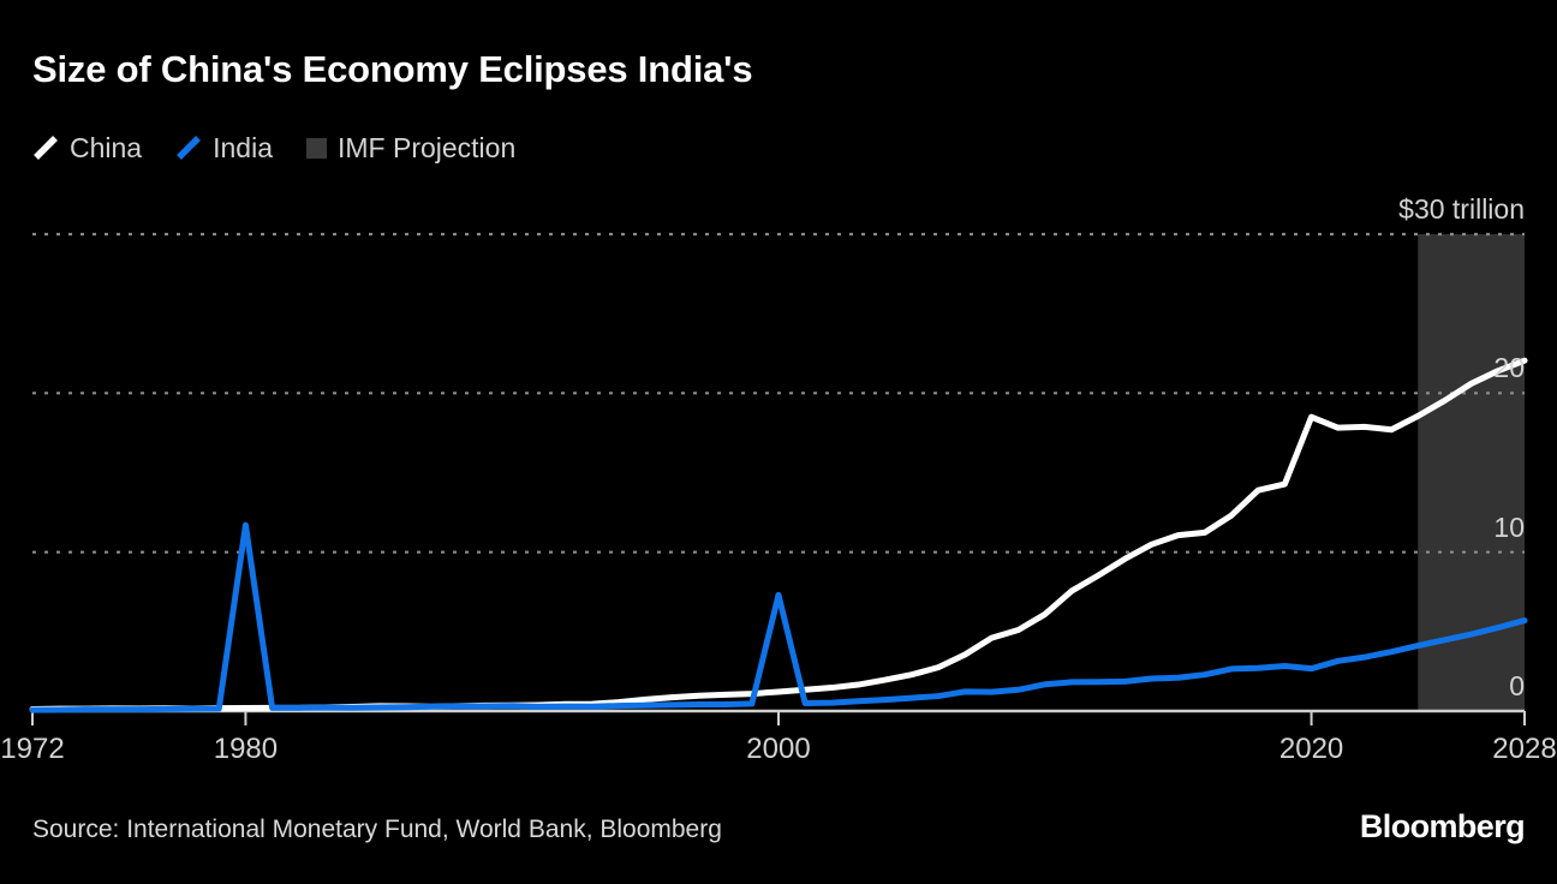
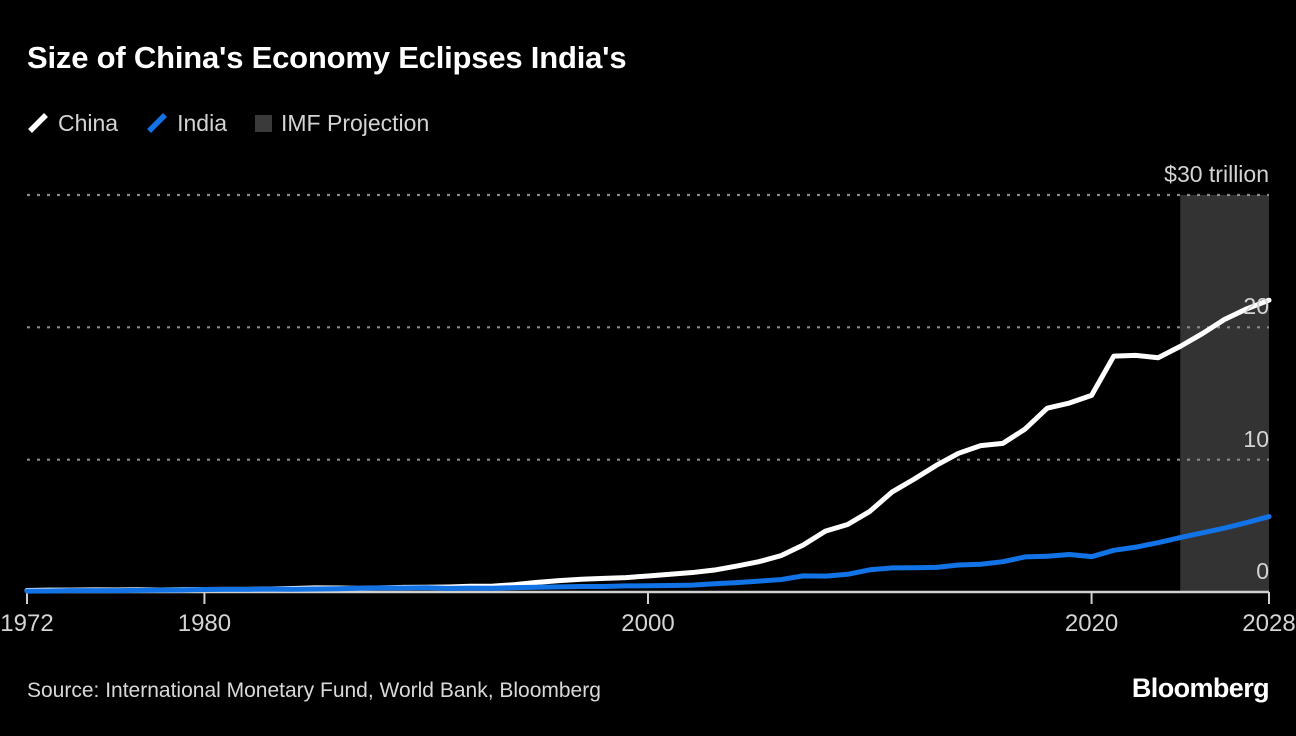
India/1980: 11.7 -> 0.2
India/2000: 7.3 -> 0.5
China/2020: 18.5 -> 14.9
